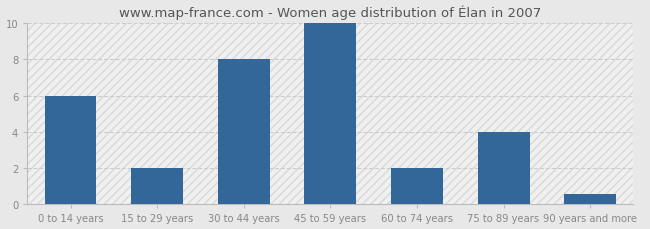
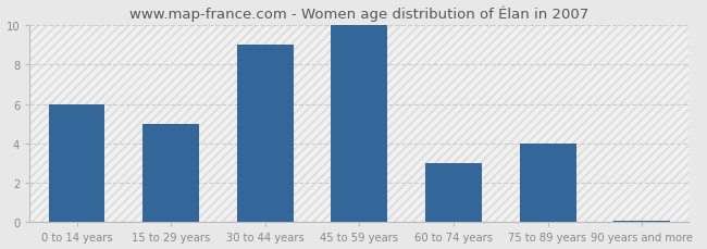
15 to 29 years: 2.0 -> 5.0
30 to 44 years: 8.0 -> 9.0
60 to 74 years: 2.0 -> 3.0
90 years and more: 0.6 -> 0.1
